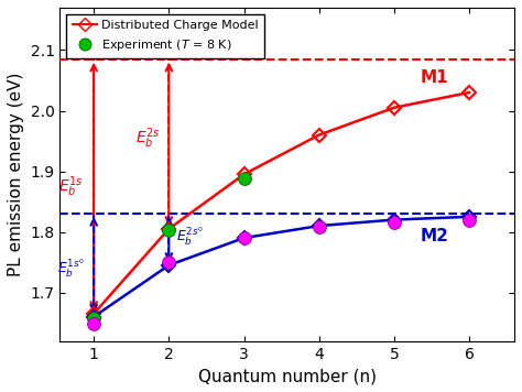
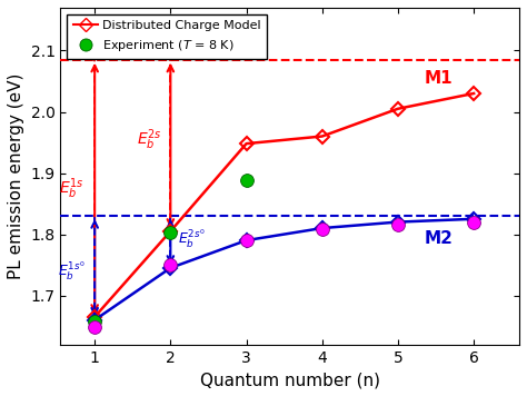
Distributed Charge Model/3: 1.895 -> 1.948
